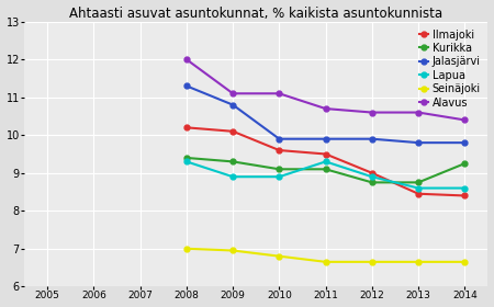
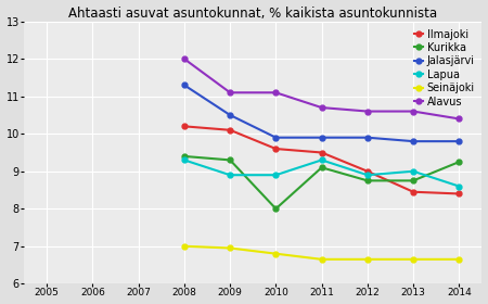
Jalasjärvi/2009: 10.8 -> 10.5
Kurikka/2010: 9.10 -> 8.00
Lapua/2013: 8.6 -> 9.0
